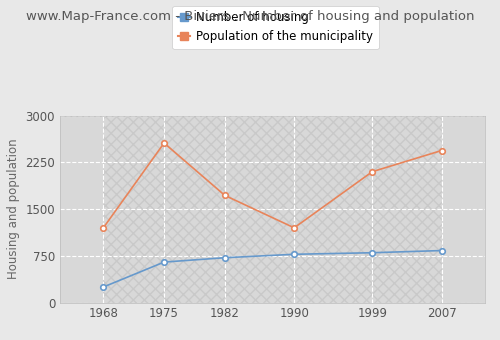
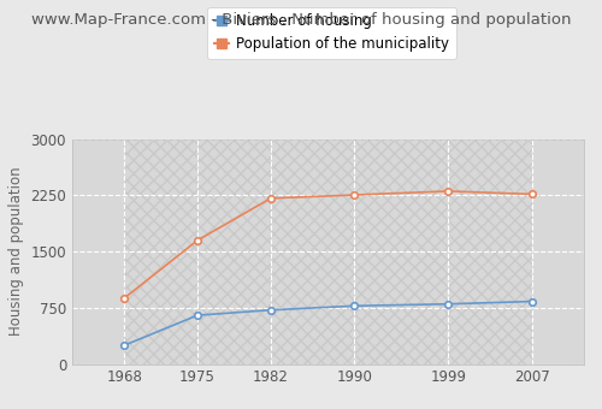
Population of the municipality/1968: 1200 -> 880
Population of the municipality/1975: 2560 -> 1650
Population of the municipality/1982: 1720 -> 2210
Population of the municipality/1990: 1200 -> 2260
Population of the municipality/1999: 2100 -> 2300
Population of the municipality/2007: 2440 -> 2260
